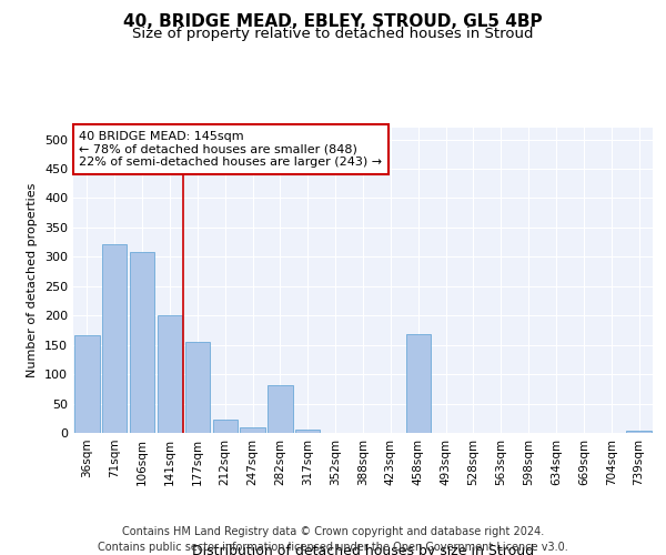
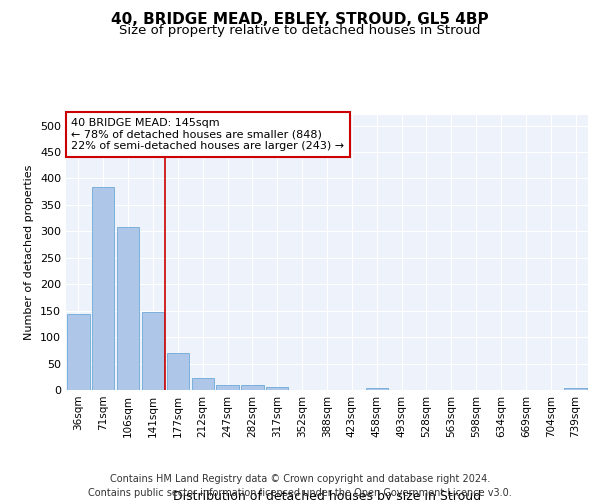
36sqm: 166 -> 143
71sqm: 322 -> 383
141sqm: 200 -> 148
177sqm: 156 -> 70
282sqm: 82 -> 9
458sqm: 168 -> 4
